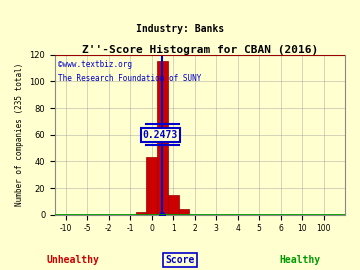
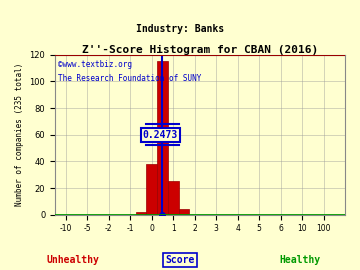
0: 43 -> 38
1: 15 -> 25
